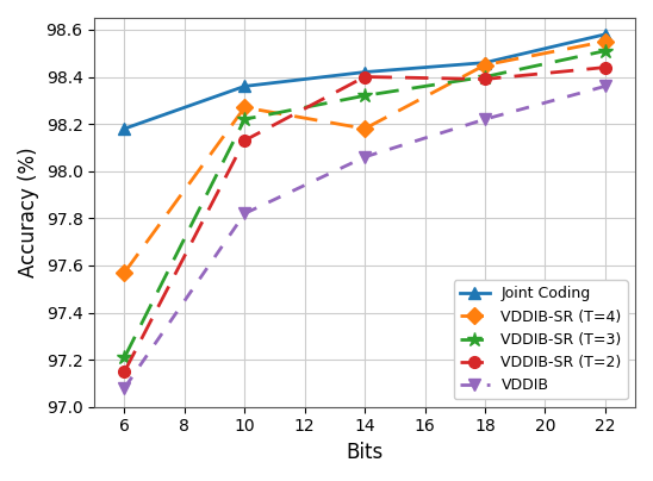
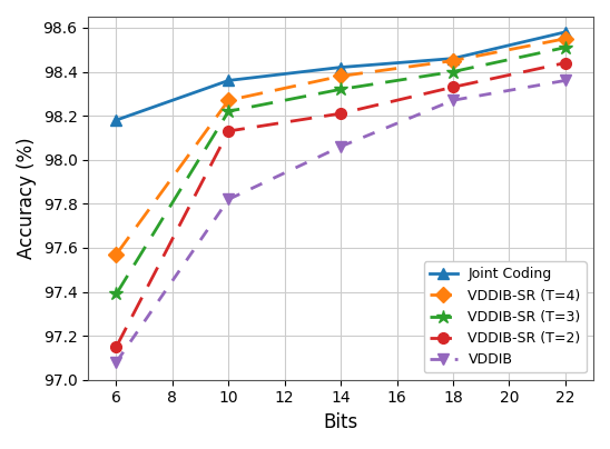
VDDIB-SR (T=3)/6: 97.21 -> 97.39
VDDIB-SR (T=4)/14: 98.18 -> 98.38
VDDIB-SR (T=2)/14: 98.40 -> 98.21
VDDIB-SR (T=2)/18: 98.39 -> 98.33
VDDIB/18: 98.22 -> 98.27
